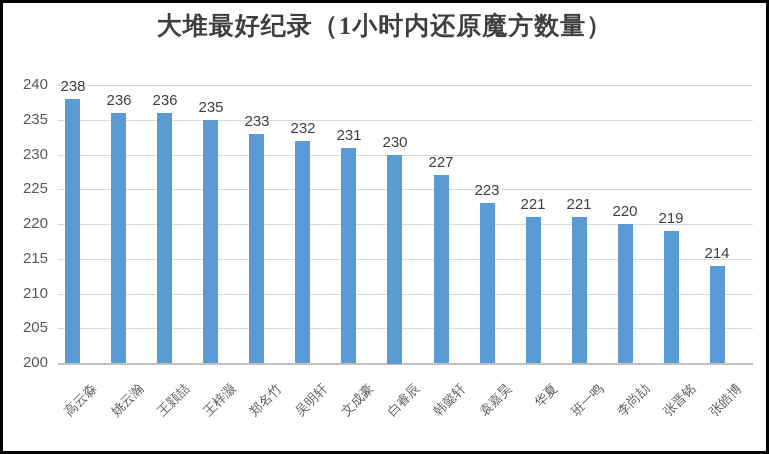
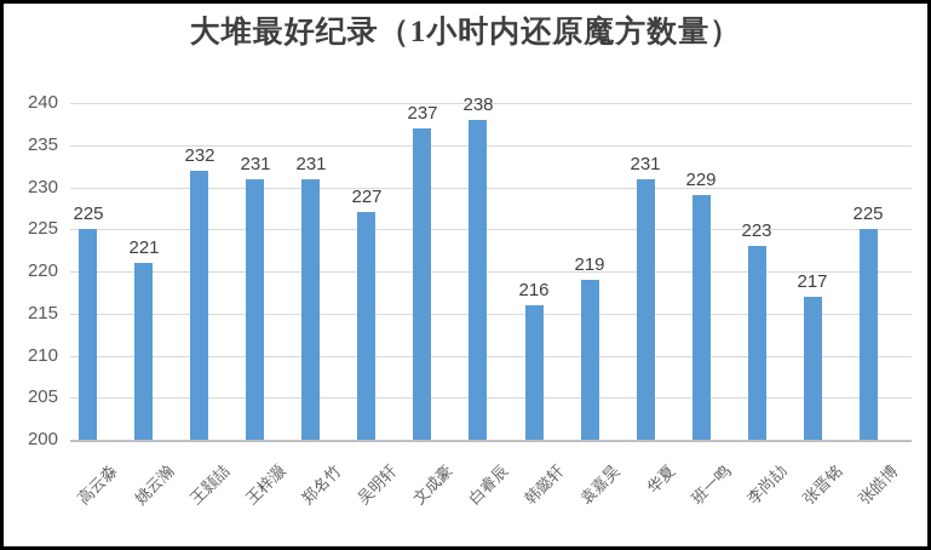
高云淼: 238 -> 225
姚云瀚: 236 -> 221
王颢喆: 236 -> 232
王梓灏: 235 -> 231
郑名竹: 233 -> 231
吴明轩: 232 -> 227
文成豪: 231 -> 237
白睿辰: 230 -> 238
韩懿轩: 227 -> 216
袁嘉昊: 223 -> 219
华夏: 221 -> 231
班一鸣: 221 -> 229
李尚劼: 220 -> 223
张晋铭: 219 -> 217
张皓博: 214 -> 225
